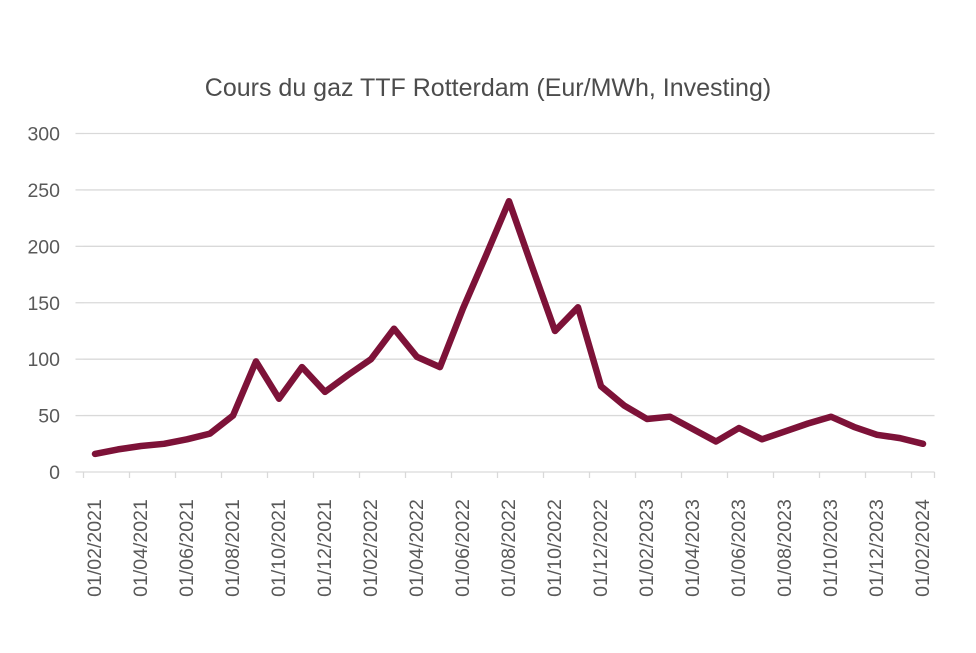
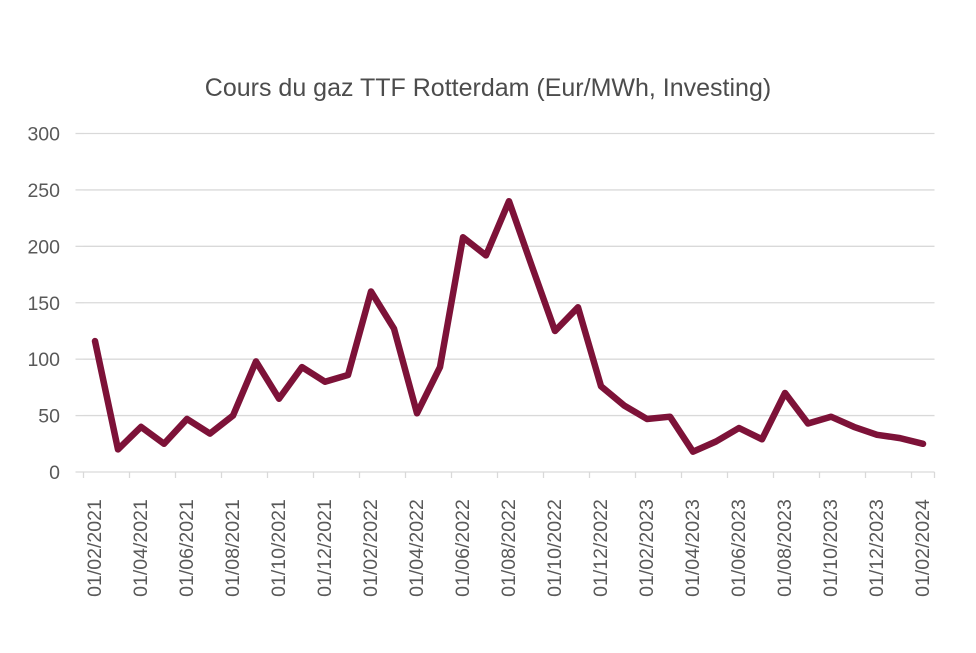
01/02/2021: 16 -> 116
01/04/2021: 23 -> 40
01/06/2021: 29 -> 47
01/12/2021: 71 -> 80
01/02/2022: 100 -> 160
01/04/2022: 102 -> 52
01/06/2022: 145 -> 208
01/04/2023: 38 -> 18
01/08/2023: 36 -> 70
